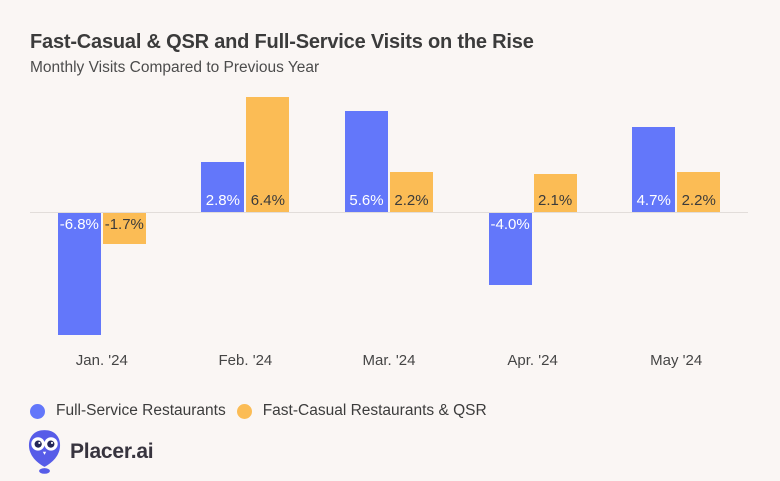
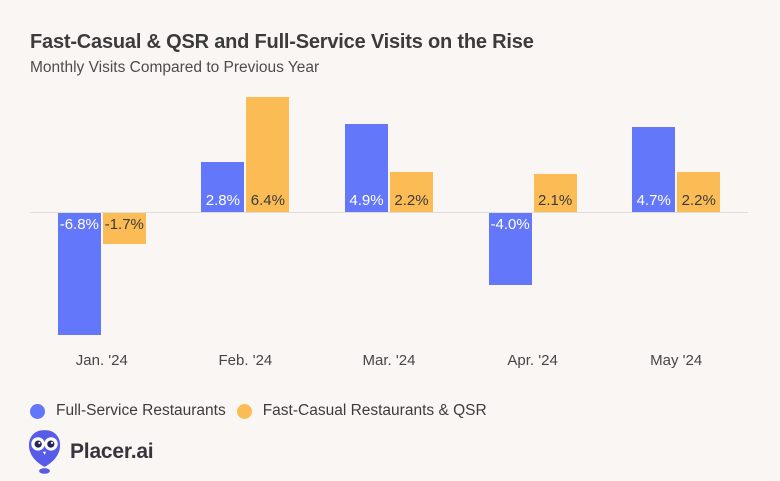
Full-Service Restaurants/Mar. '24: 5.6% -> 4.9%
